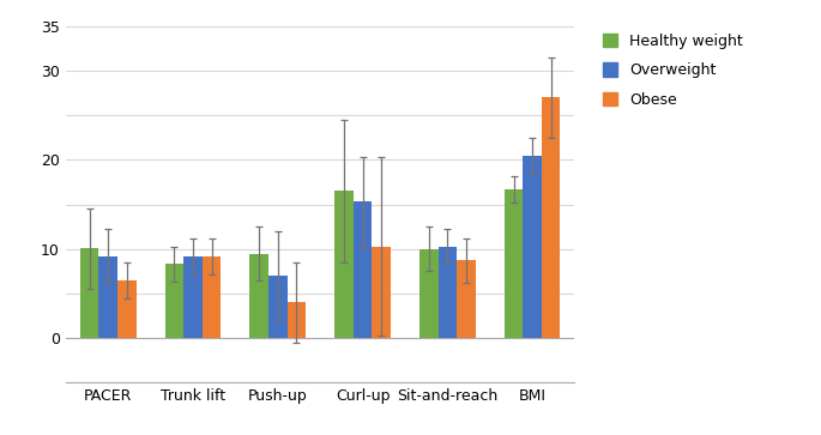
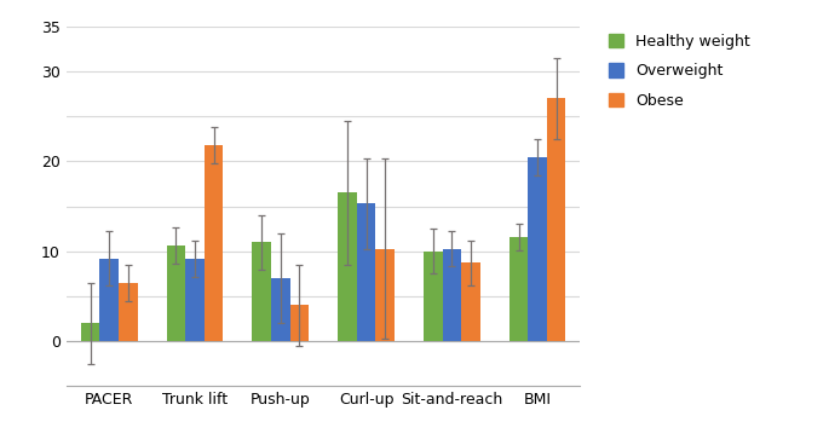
Healthy weight/PACER: 10.1 -> 2.0
Healthy weight/Trunk lift: 8.3 -> 10.6
Obese/Trunk lift: 9.2 -> 21.8
Healthy weight/Push-up: 9.5 -> 11.0
Healthy weight/BMI: 16.7 -> 11.6
